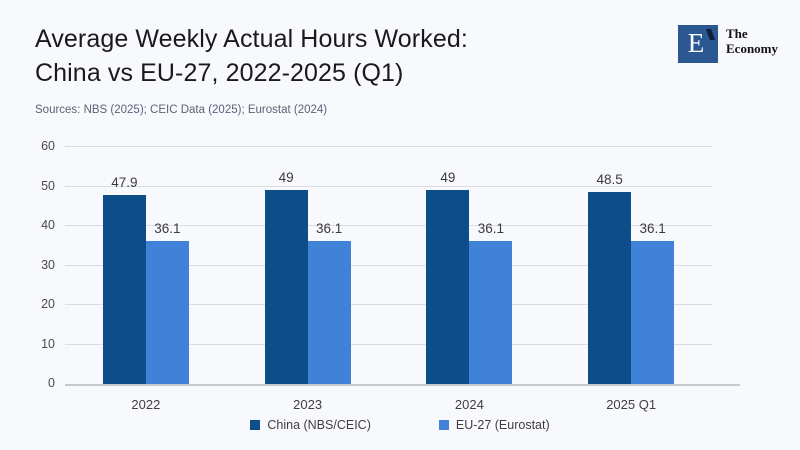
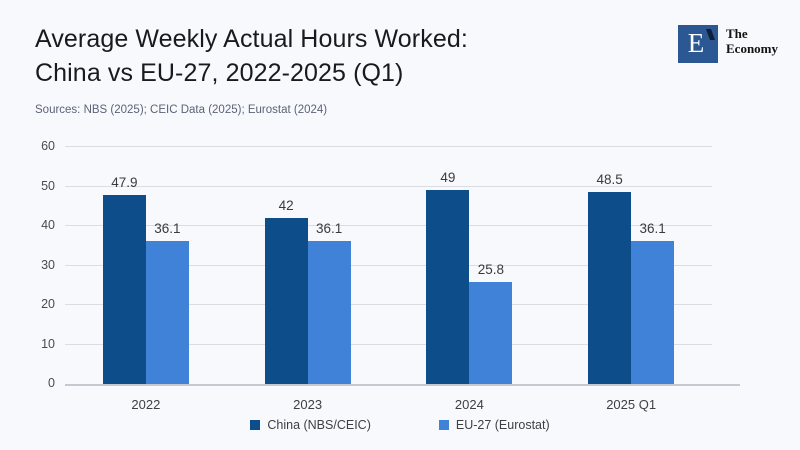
China (NBS/CEIC)/2023: 49 -> 42
EU-27 (Eurostat)/2024: 36.1 -> 25.8
